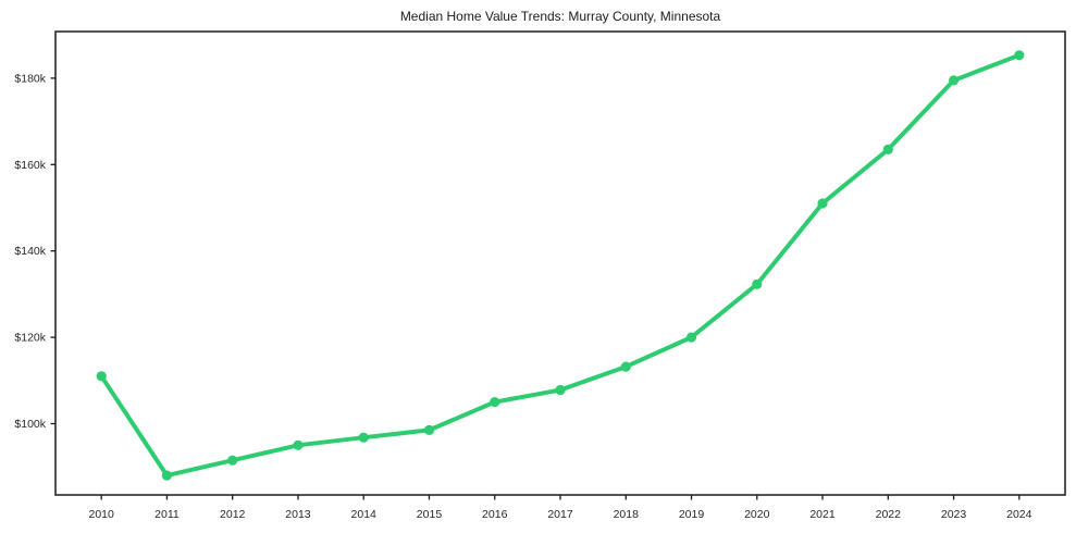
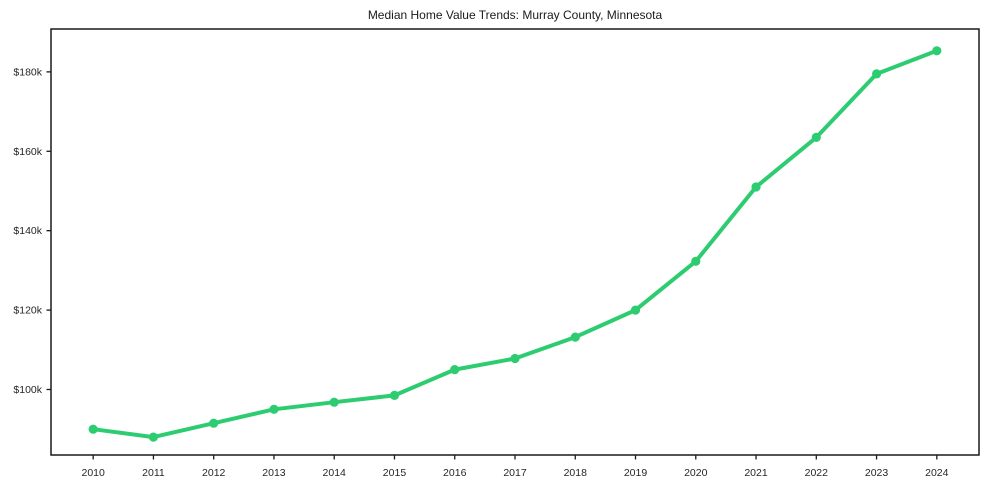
2010: $111k -> $90k
